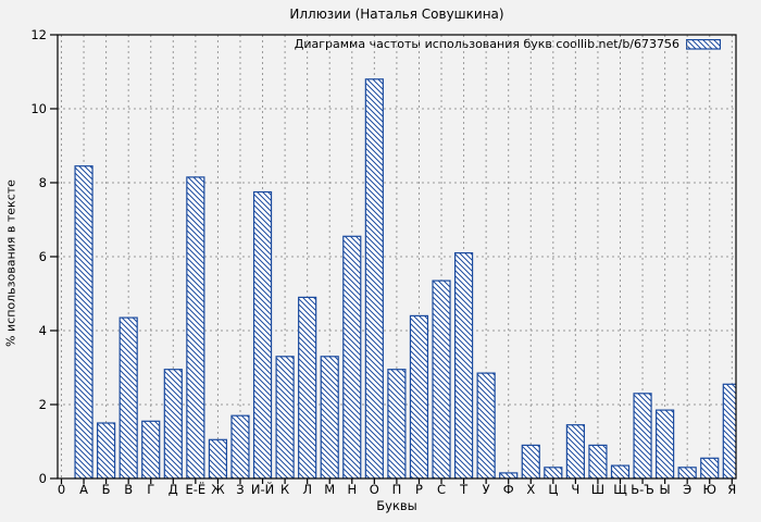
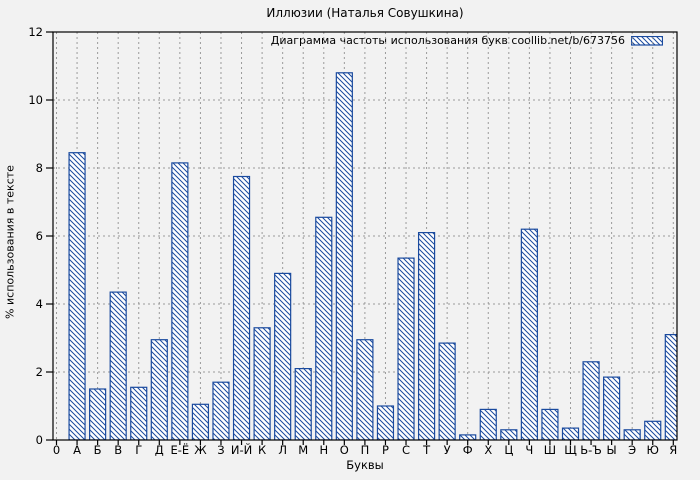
М: 3.3 -> 2.1
Р: 4.4 -> 1.0
Ч: 1.4 -> 6.2
Я: 2.5 -> 3.1
